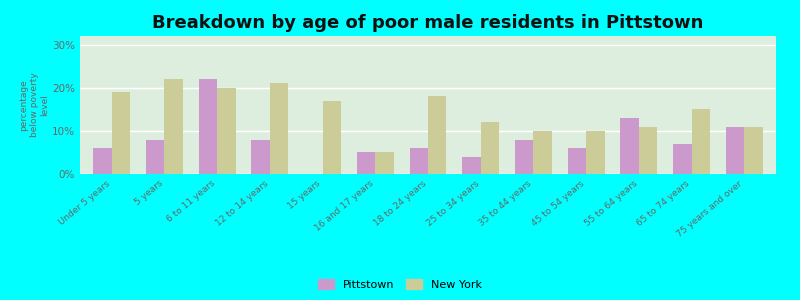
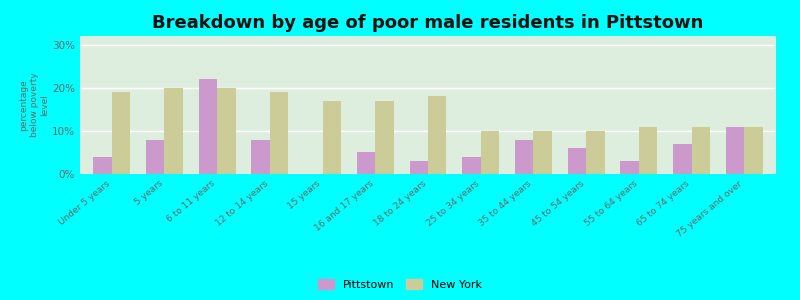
Pittstown/Under 5 years: 6% -> 4%
New York/5 years: 22% -> 20%
New York/12 to 14 years: 21% -> 19%
New York/16 and 17 years: 5% -> 17%
Pittstown/18 to 24 years: 6% -> 3%
New York/25 to 34 years: 12% -> 10%
Pittstown/55 to 64 years: 13% -> 3%
New York/65 to 74 years: 15% -> 11%
